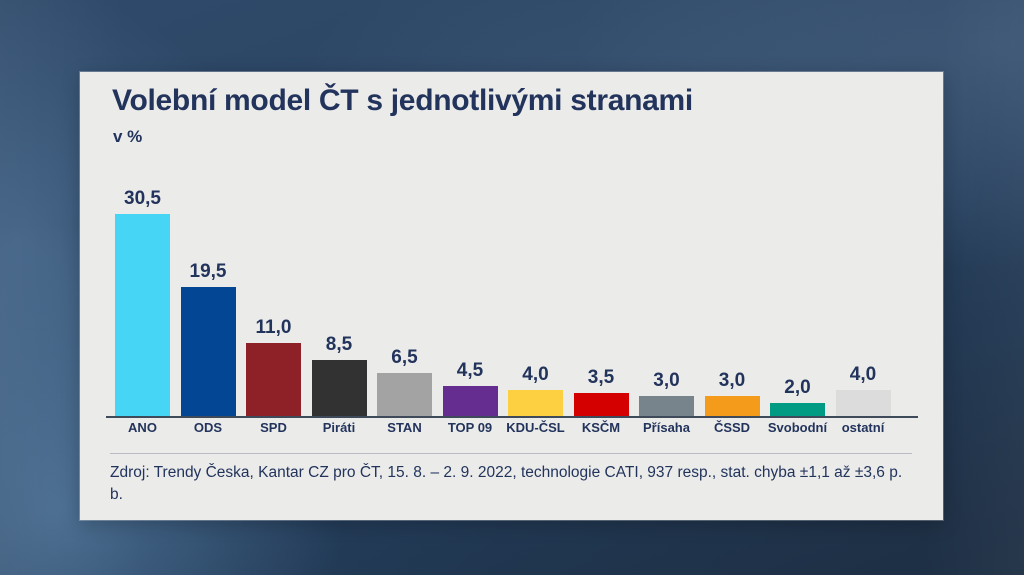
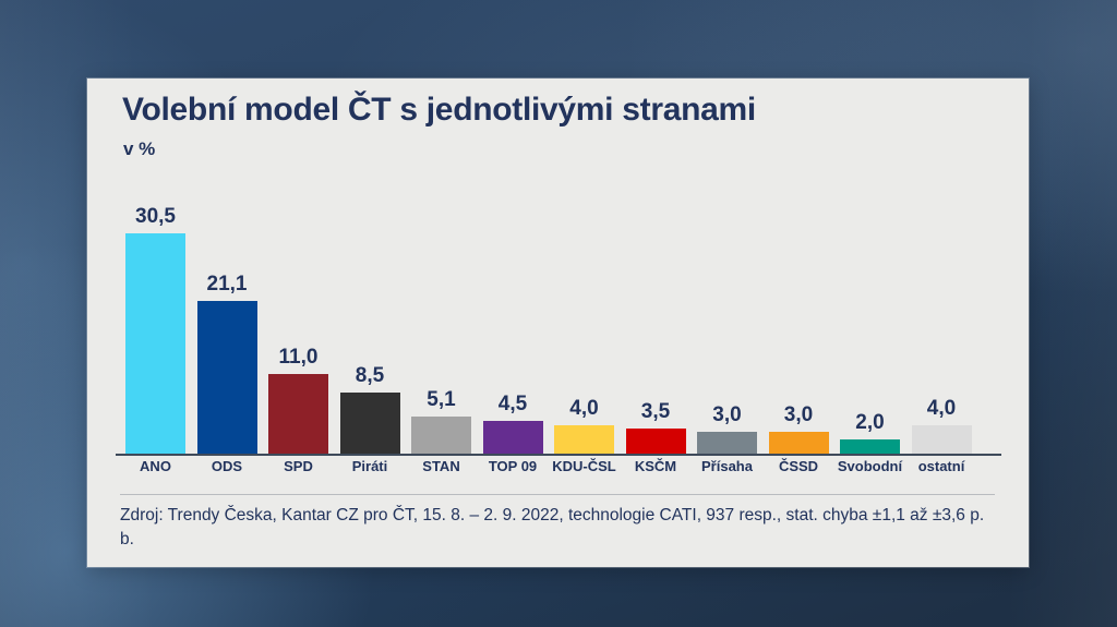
ODS: 19,5 -> 21,1
STAN: 6,5 -> 5,1
